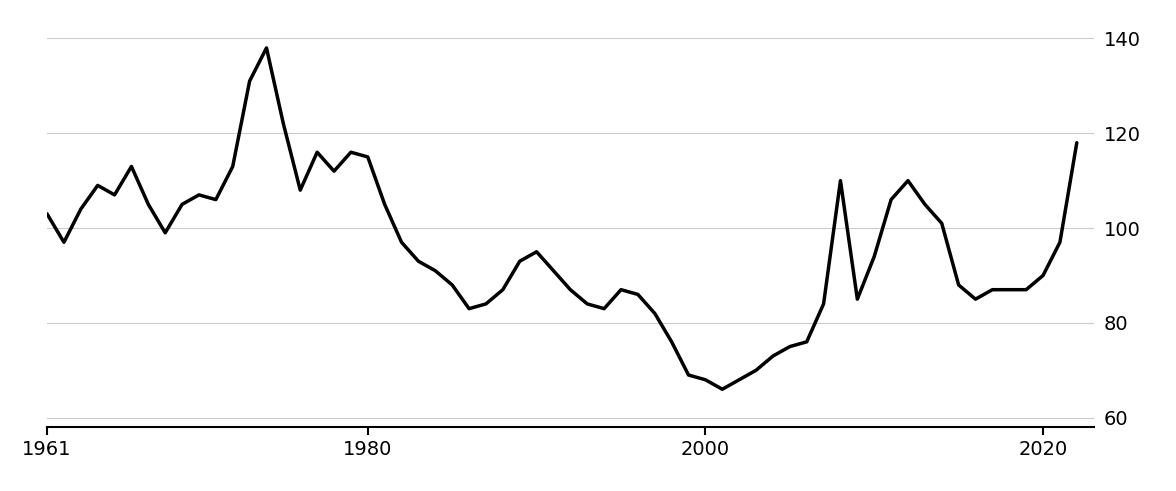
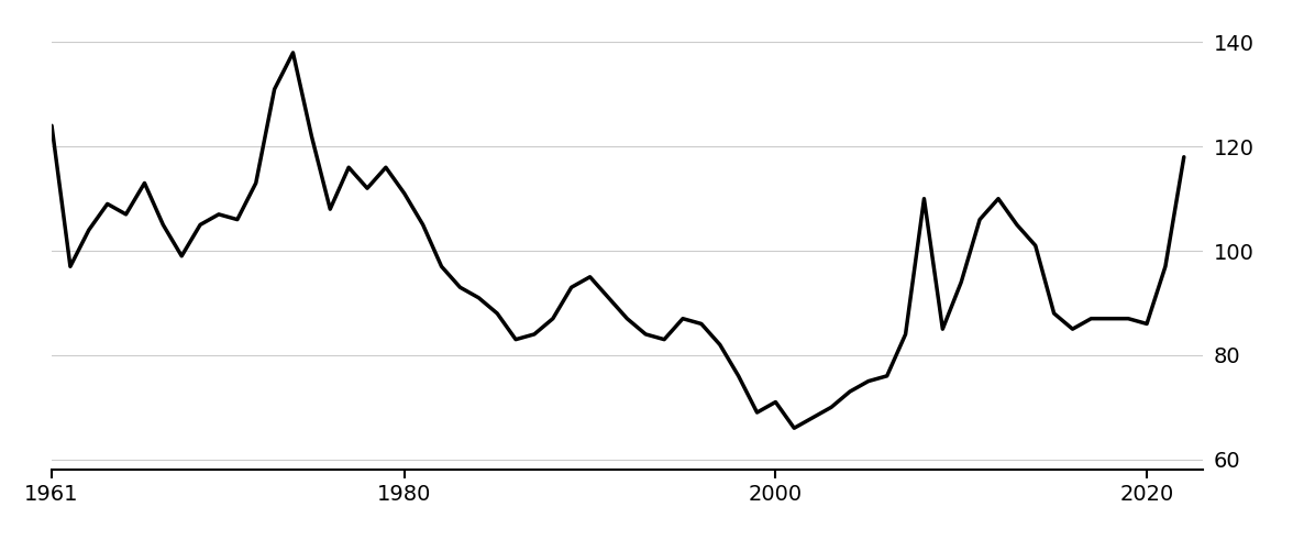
1961: 103 -> 124
1980: 115 -> 111
2000: 68 -> 71
2020: 90 -> 86
